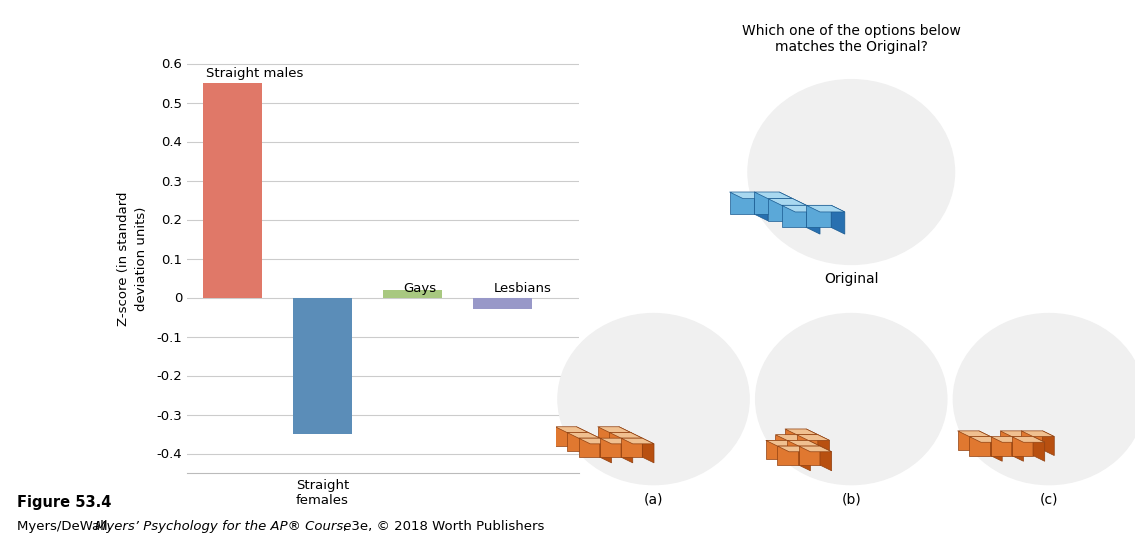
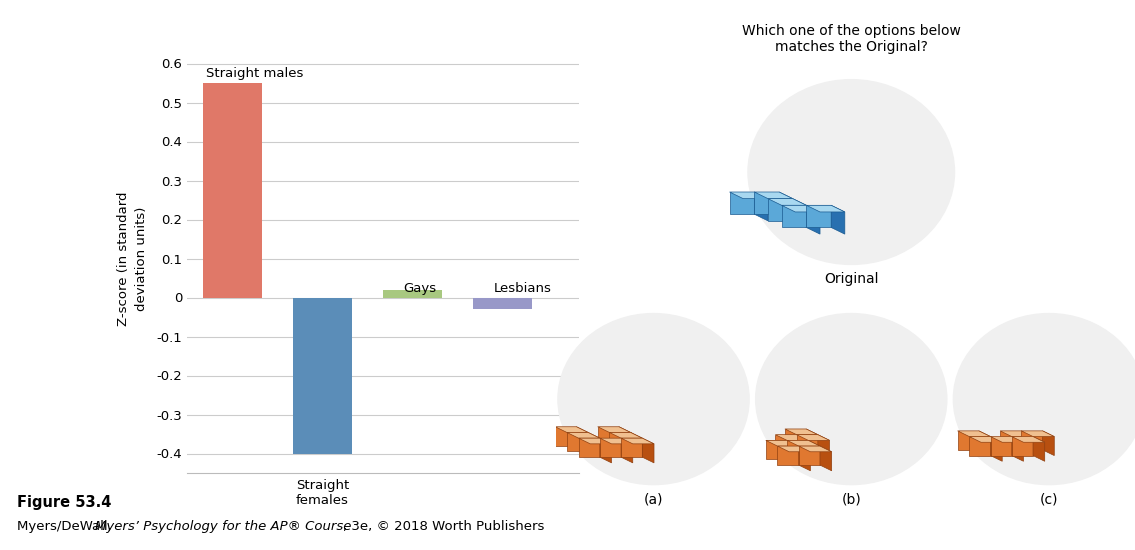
Straight females: -0.35 -> -0.40
